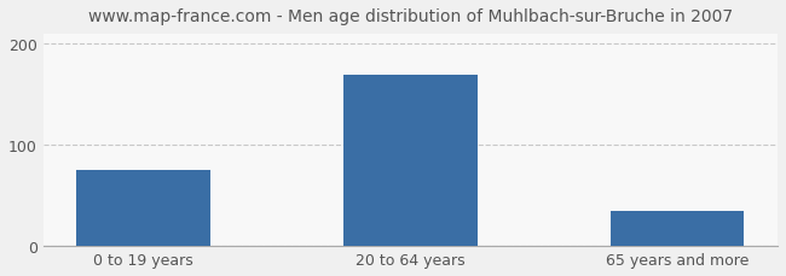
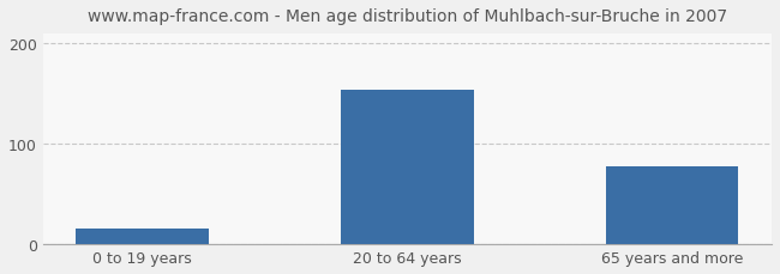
0 to 19 years: 75 -> 16
20 to 64 years: 170 -> 154
65 years and more: 35 -> 78
